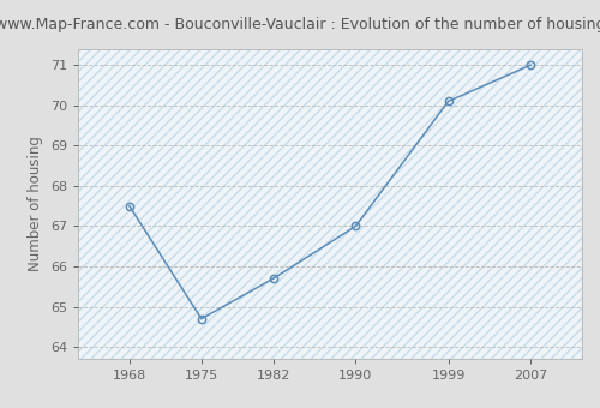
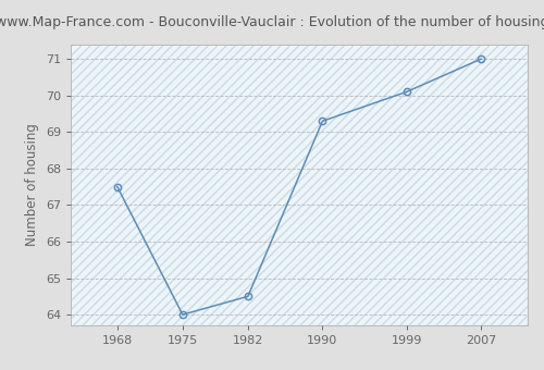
1975: 64.7 -> 64.0
1982: 65.7 -> 64.5
1990: 67.0 -> 69.3
